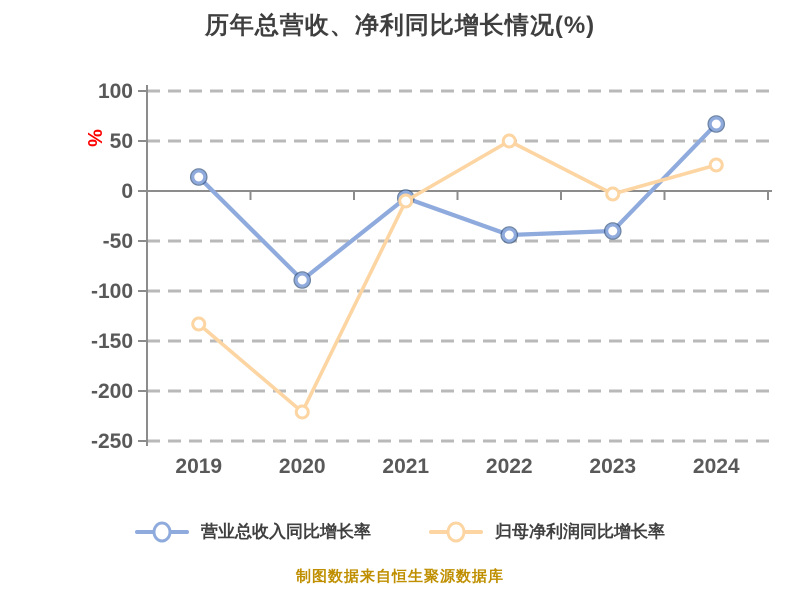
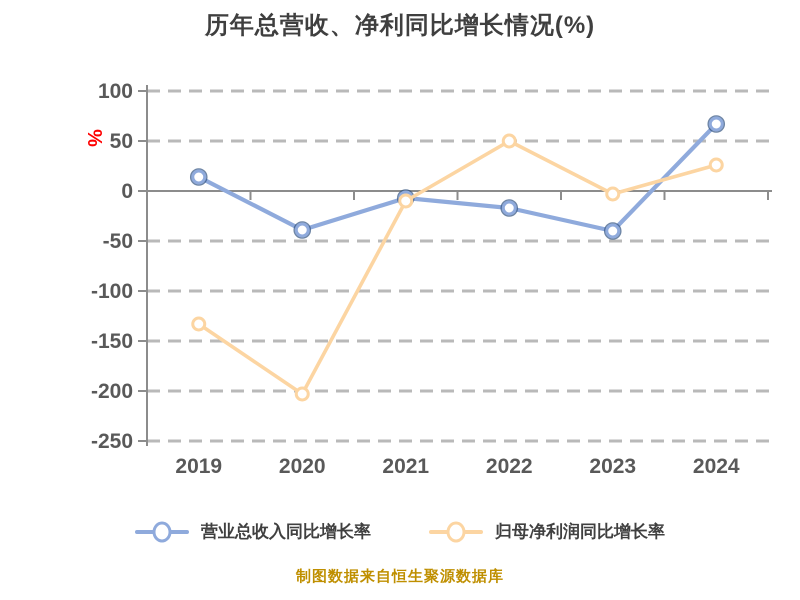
营业总收入同比增长率/2020: -89 -> -39
归母净利润同比增长率/2020: -221 -> -203
营业总收入同比增长率/2022: -44 -> -17
